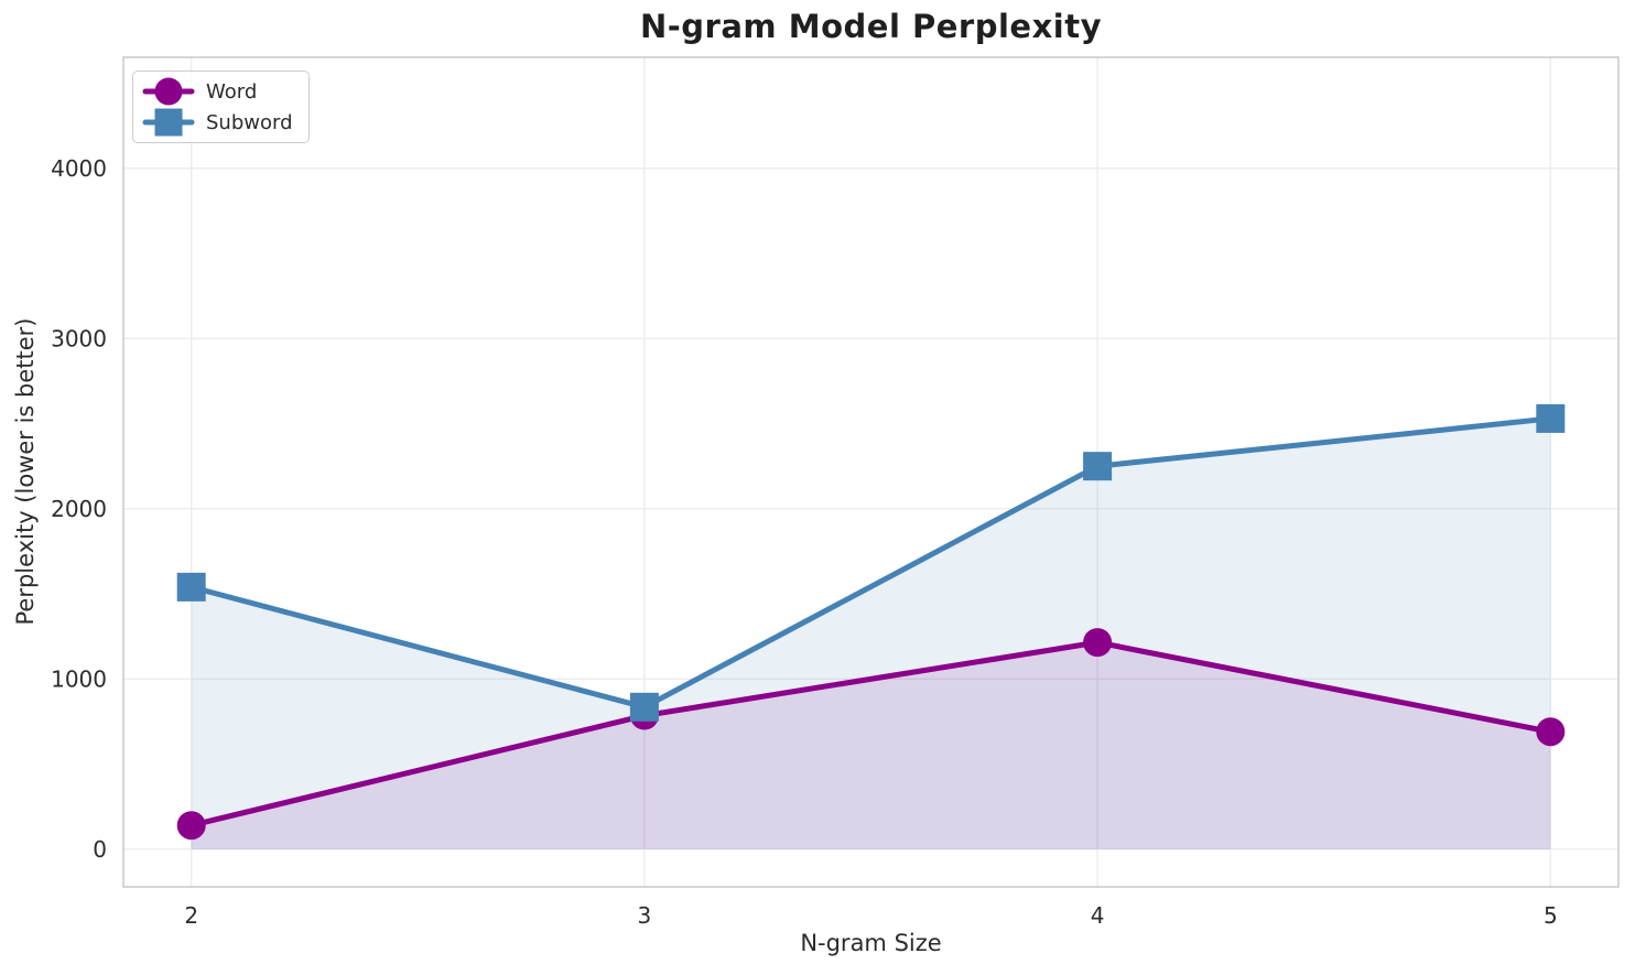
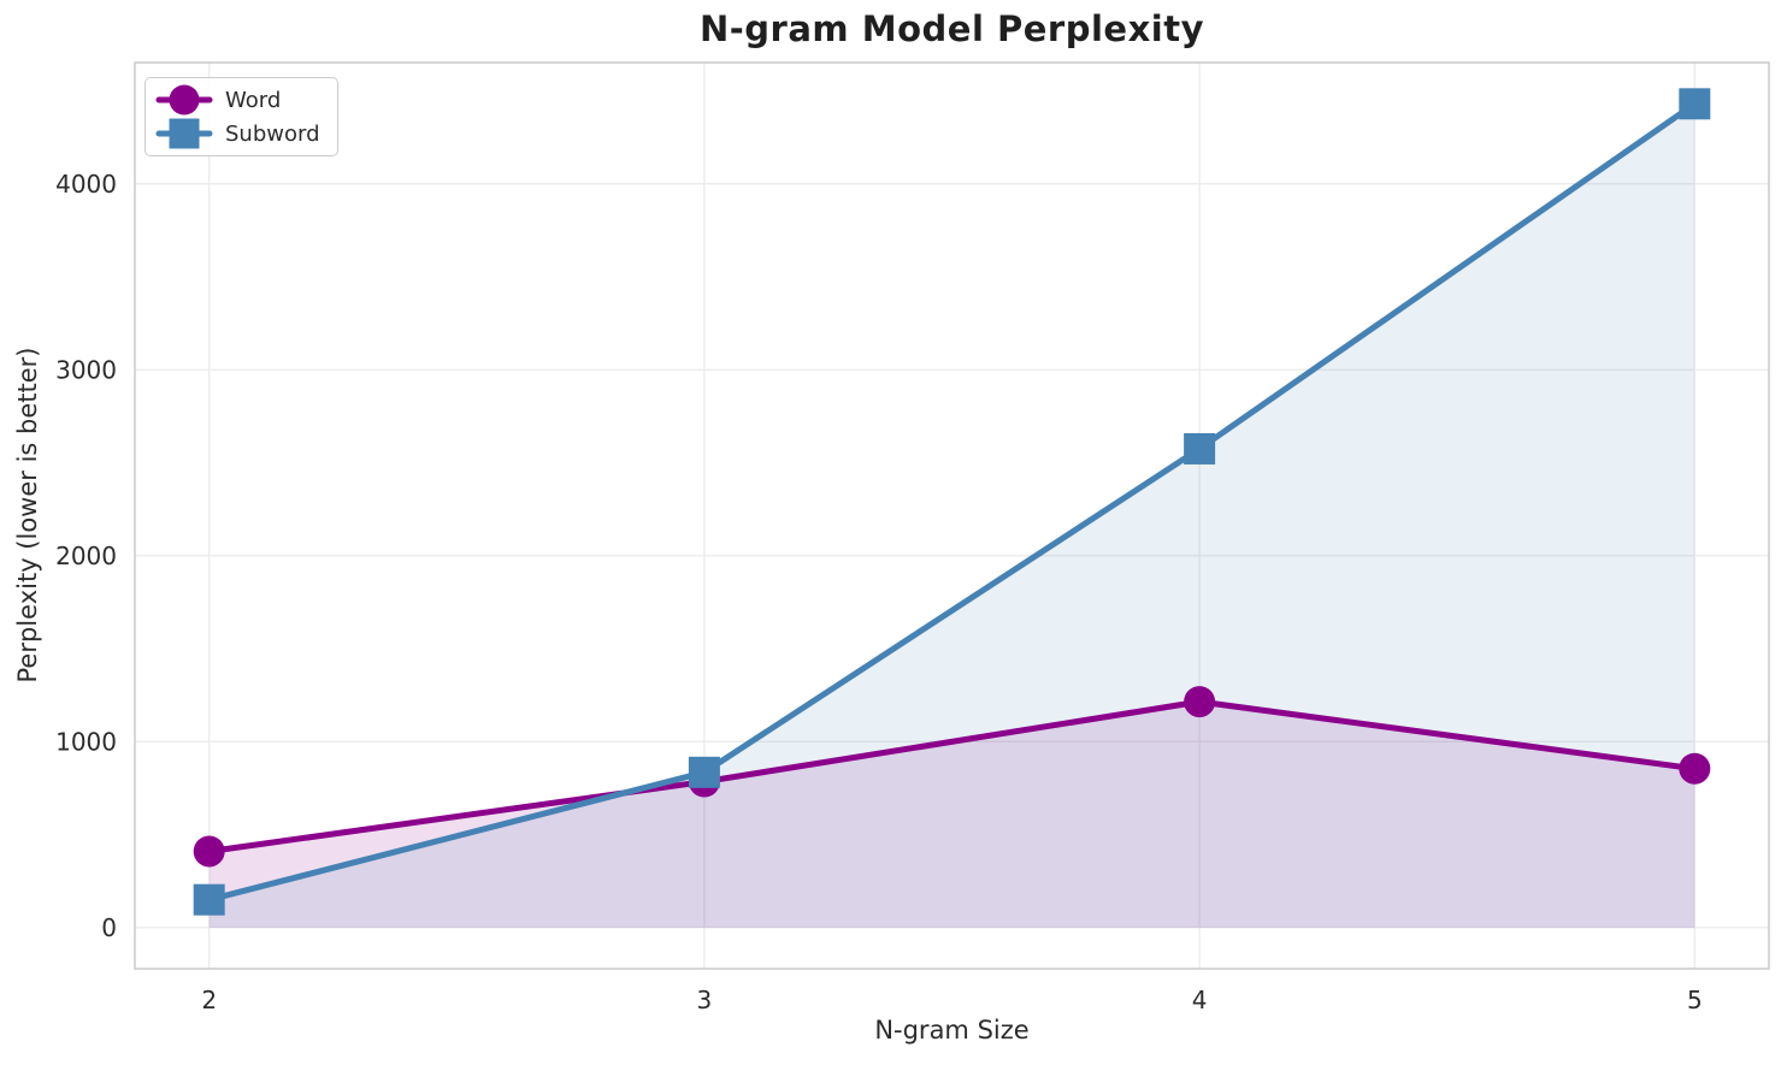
Word/2: 140 -> 410
Subword/2: 1540 -> 150
Subword/4: 2250 -> 2580
Word/5: 690 -> 860
Subword/5: 2530 -> 4430
